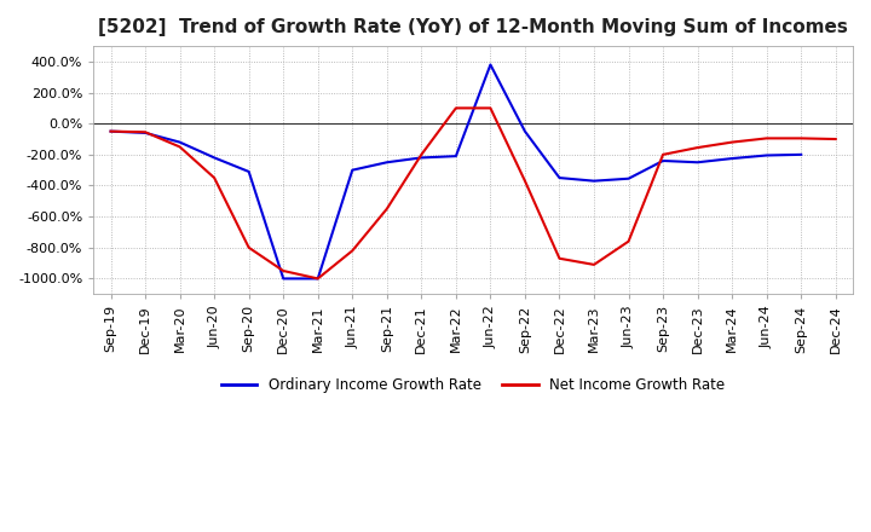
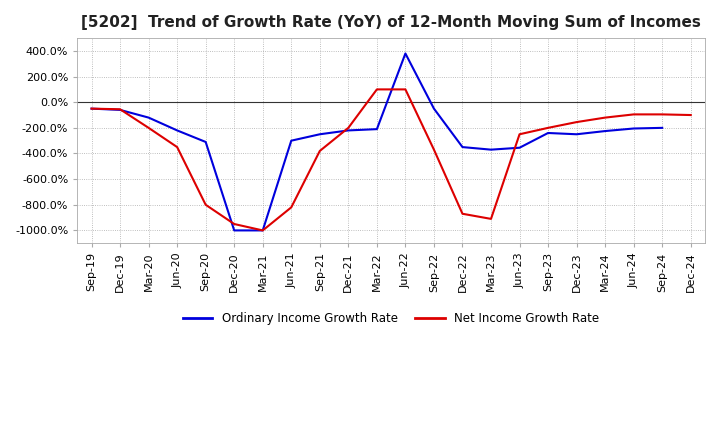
Net Income Growth Rate/Mar-20: -150% -> -200%
Net Income Growth Rate/Sep-21: -550% -> -380%
Net Income Growth Rate/Jun-23: -760% -> -250%
